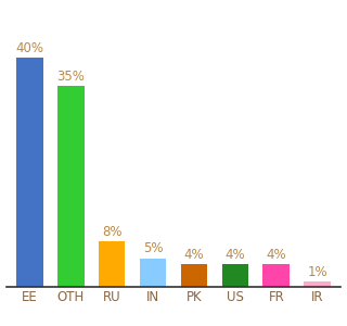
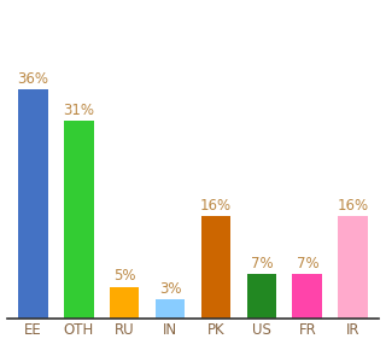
EE: 40% -> 36%
OTH: 35% -> 31%
RU: 8% -> 5%
IN: 5% -> 3%
PK: 4% -> 16%
US: 4% -> 7%
FR: 4% -> 7%
IR: 1% -> 16%
